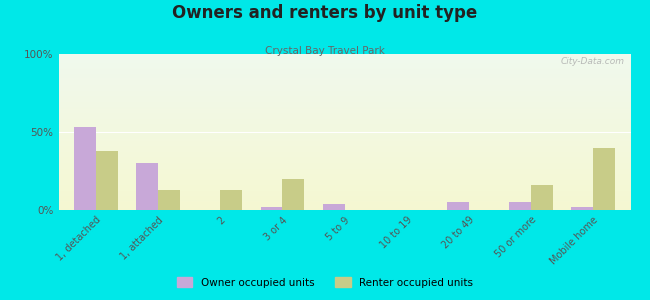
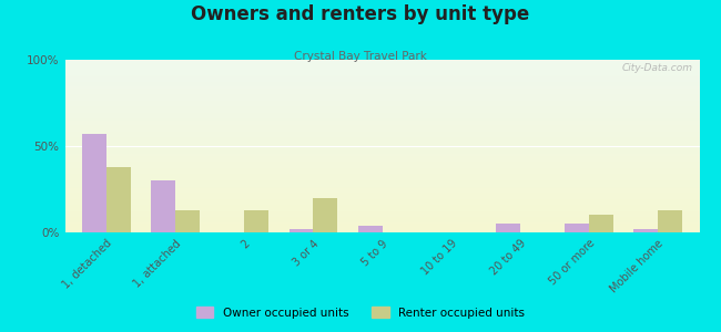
Owner occupied units/1, detached: 53% -> 57%
Renter occupied units/50 or more: 16% -> 10%
Renter occupied units/Mobile home: 40% -> 13%
